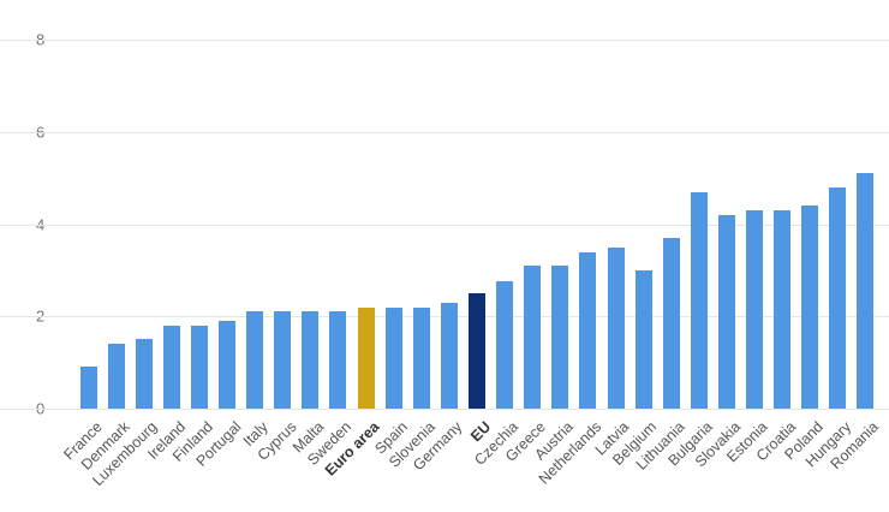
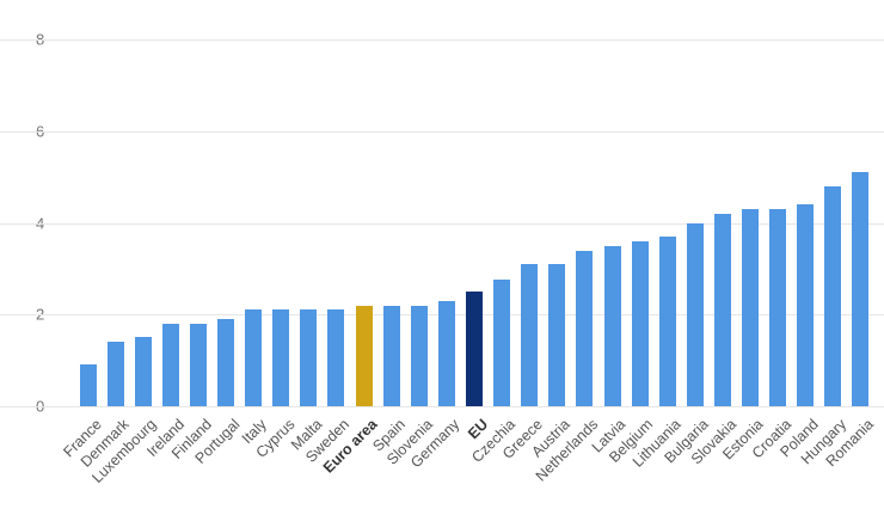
Belgium: 3.0 -> 3.6
Bulgaria: 4.7 -> 4.0
